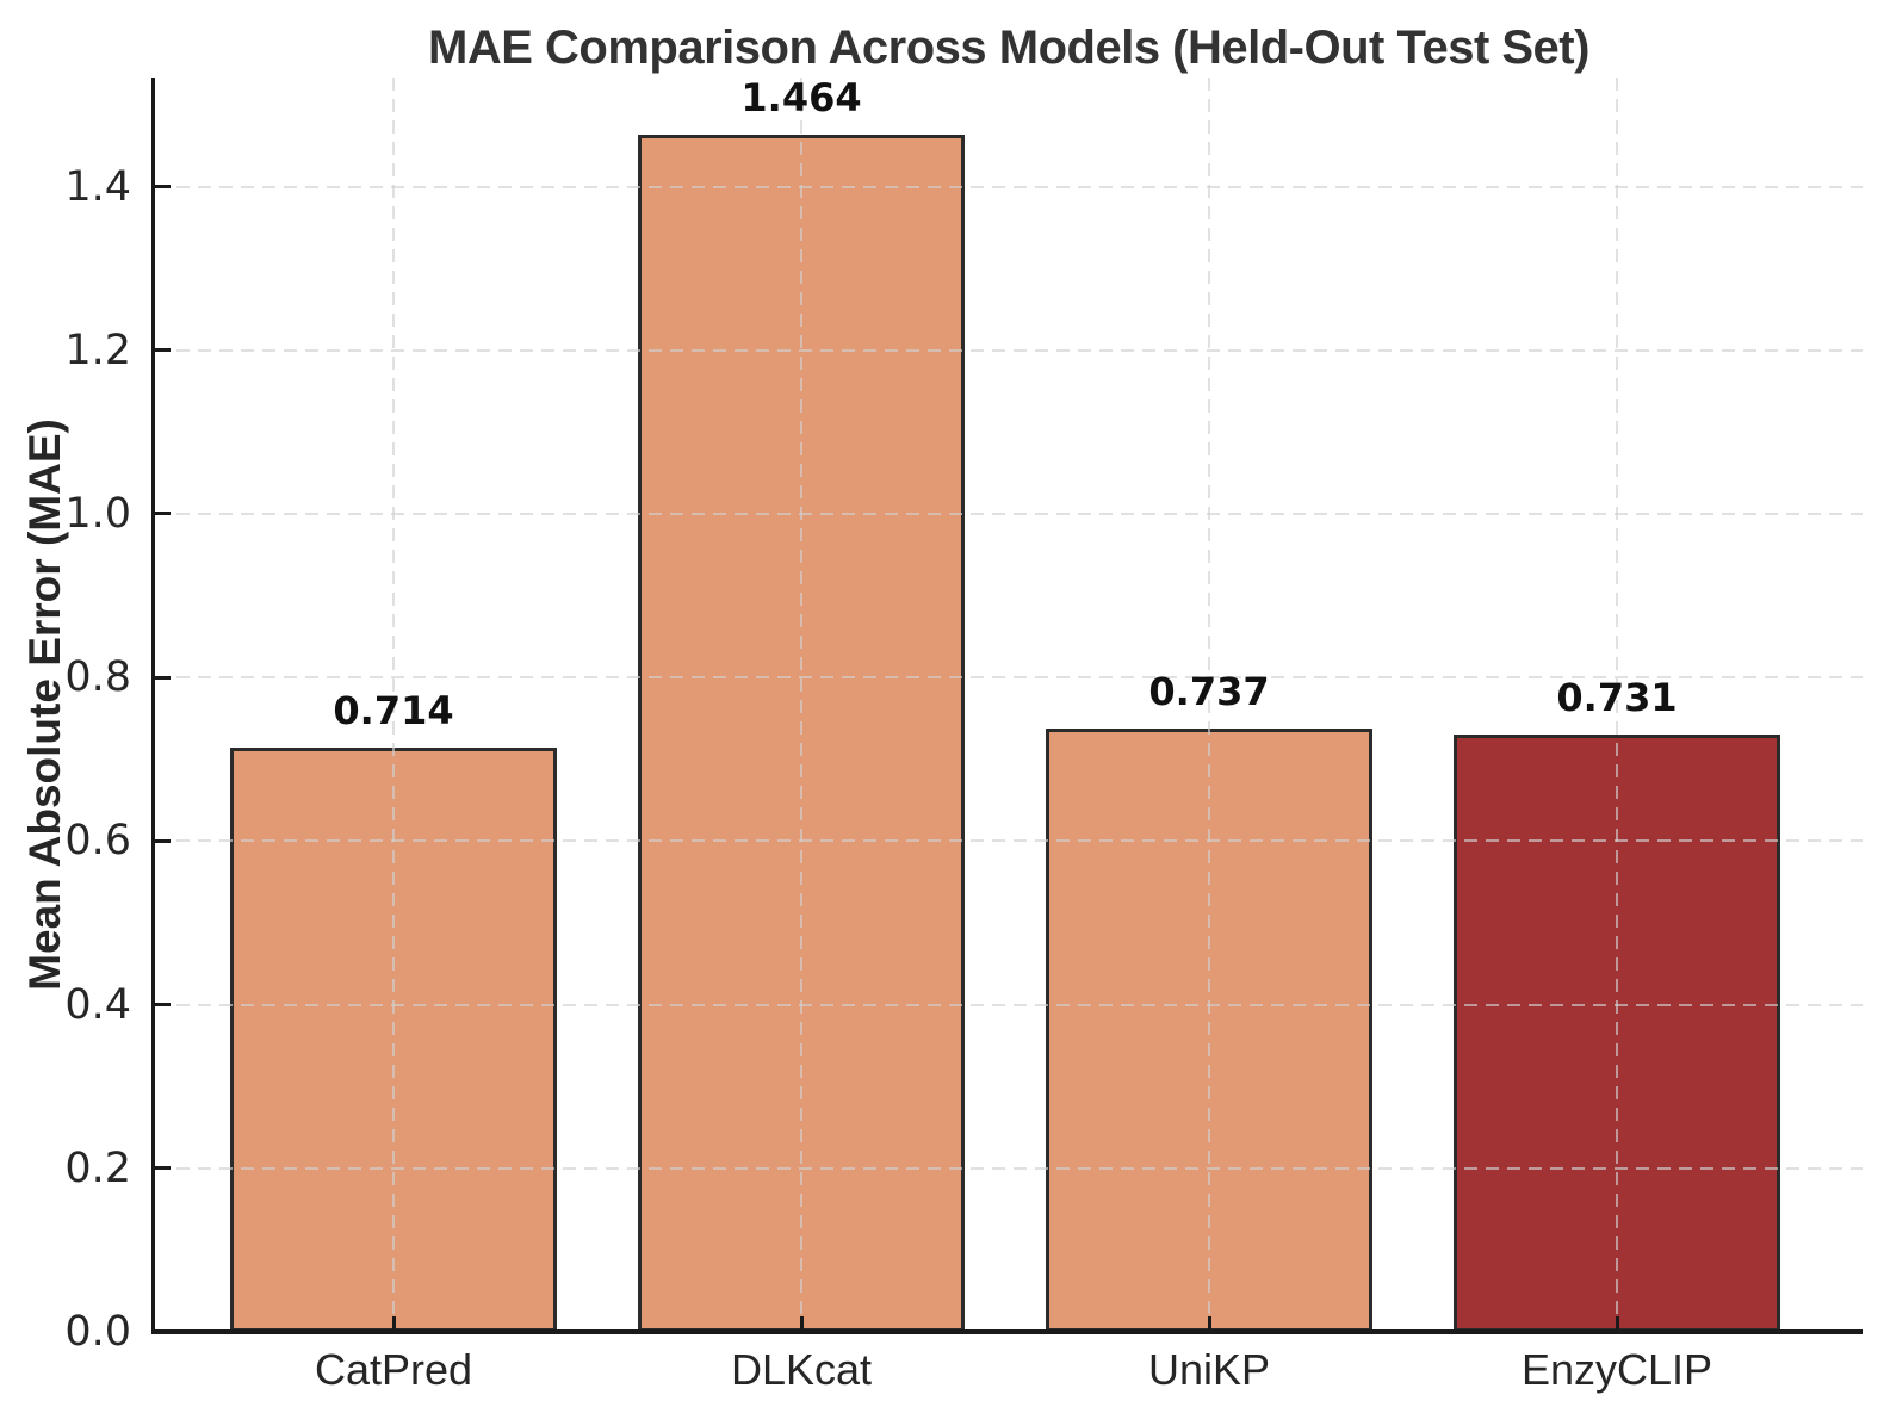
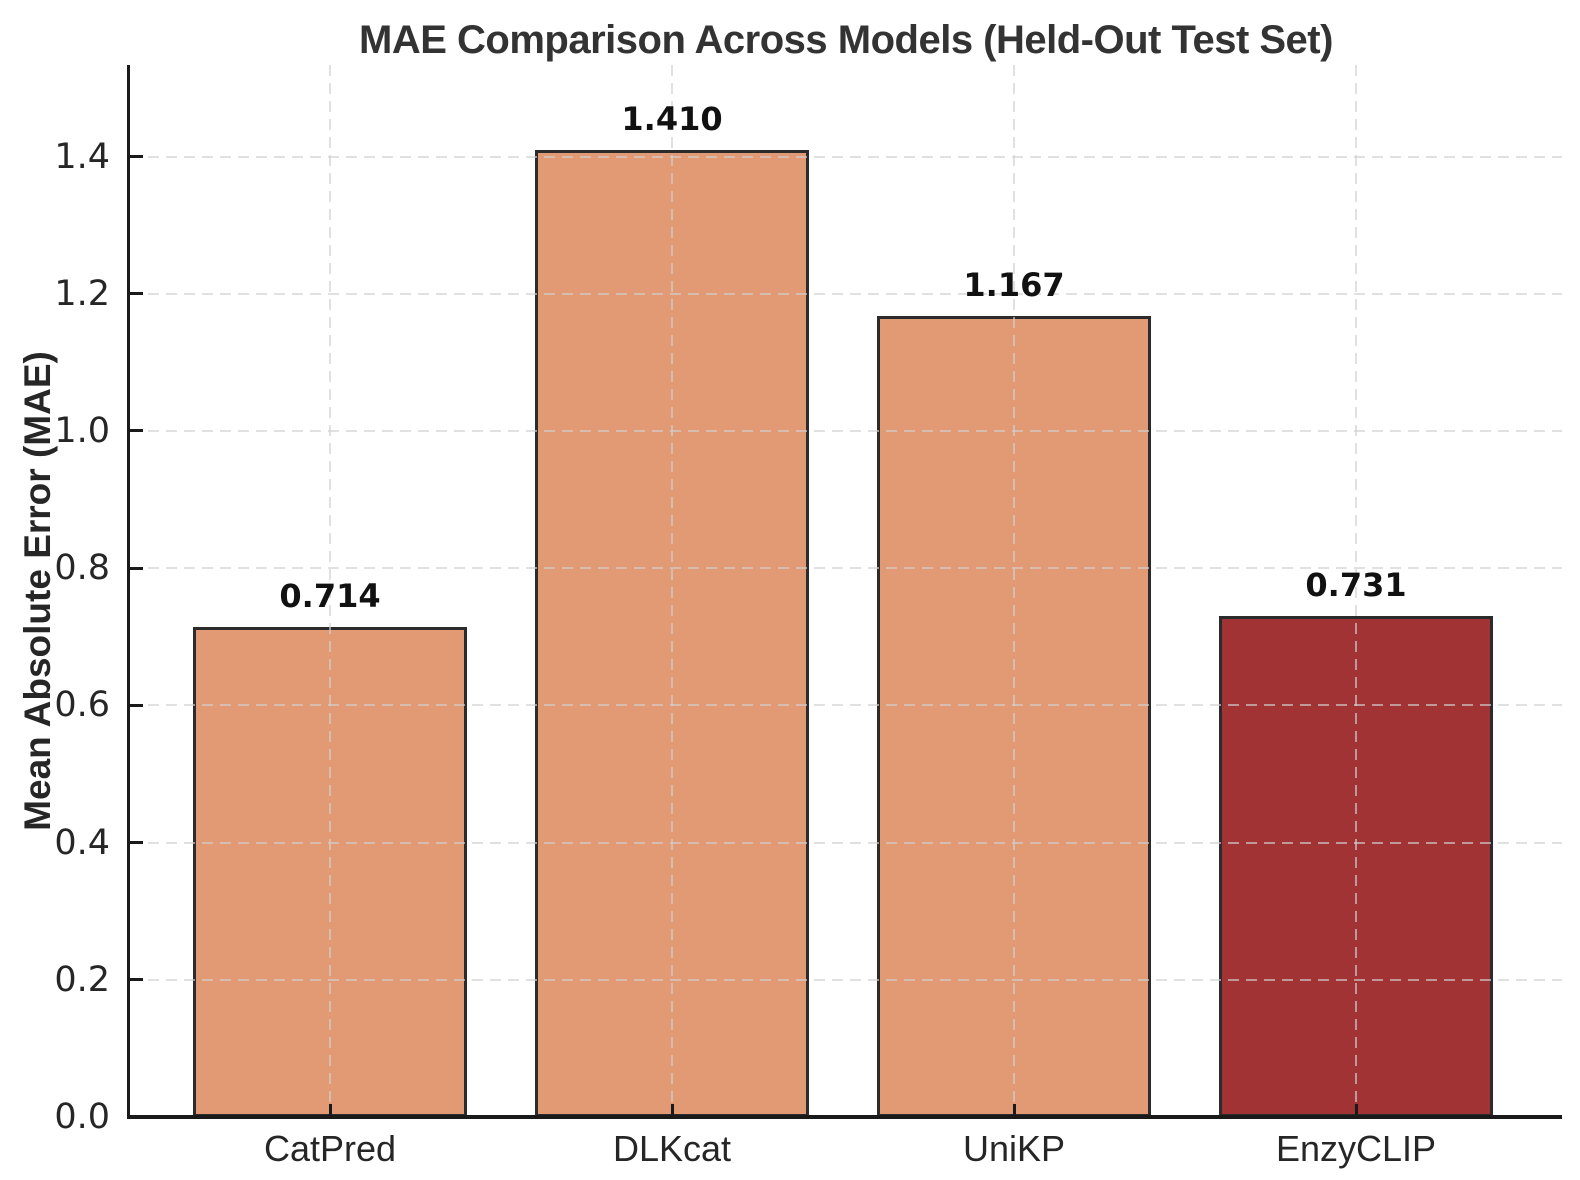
DLKcat: 1.464 -> 1.410
UniKP: 0.737 -> 1.167
